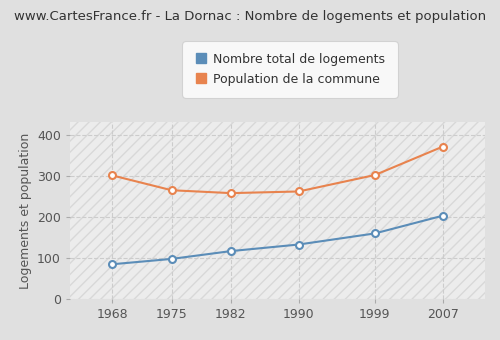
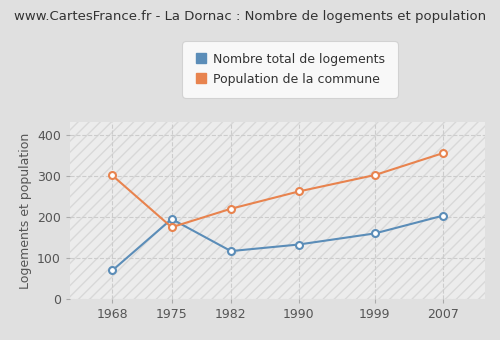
Nombre total de logements/1968: 85 -> 70
Nombre total de logements/1975: 98 -> 195
Population de la commune/1975: 265 -> 175
Population de la commune/1982: 258 -> 220
Population de la commune/2007: 371 -> 355
